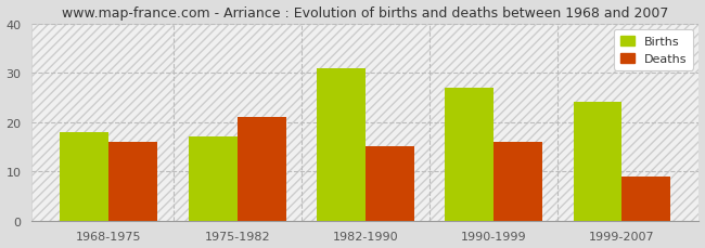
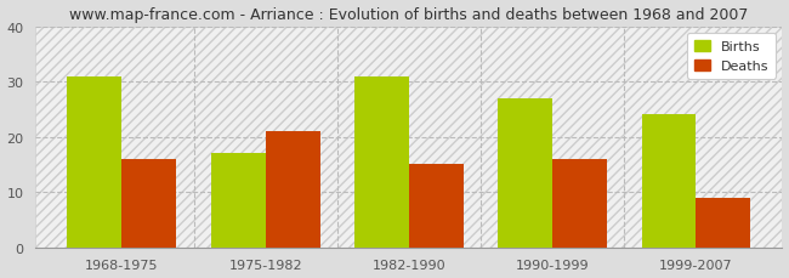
Births/1968-1975: 18 -> 31
